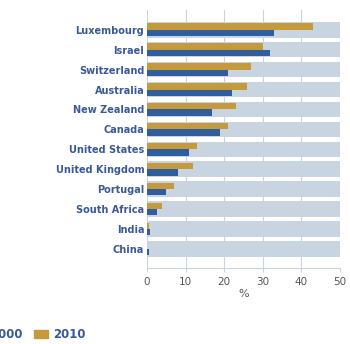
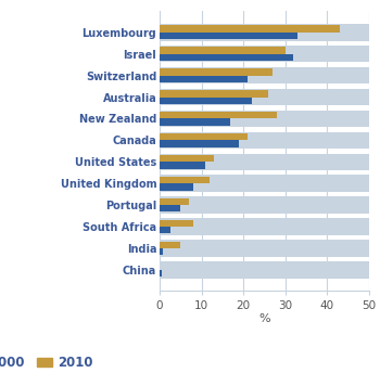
2010/New Zealand: 23.0 -> 28.0
2010/South Africa: 4.0 -> 8.0
2010/India: 0.4 -> 5.0
